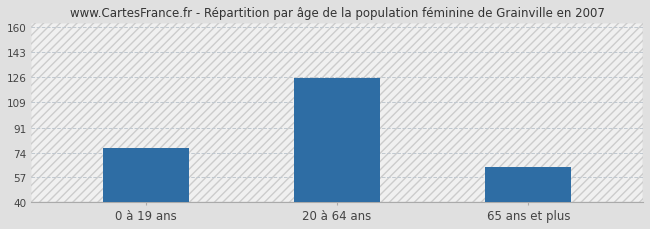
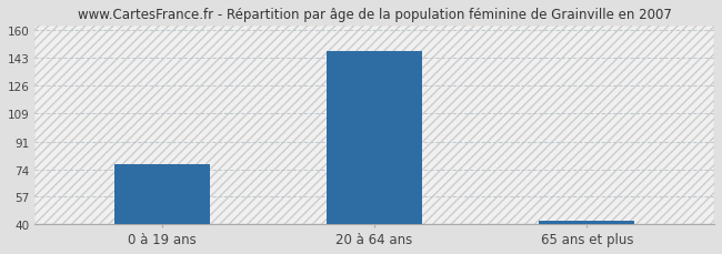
20 à 64 ans: 125 -> 147
65 ans et plus: 64 -> 42
